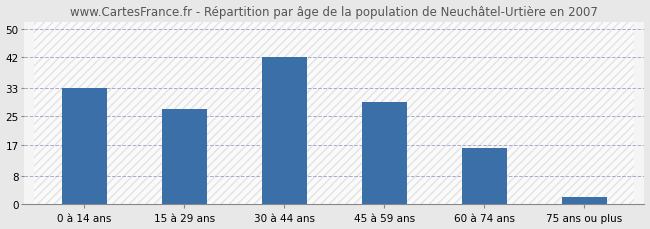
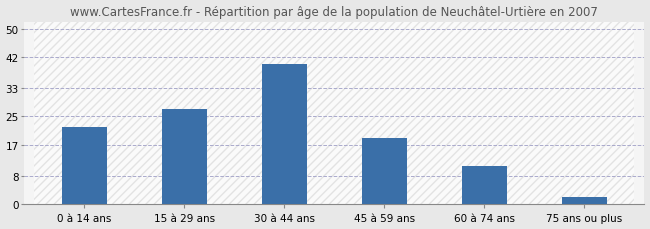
0 à 14 ans: 33 -> 22
30 à 44 ans: 42 -> 40
45 à 59 ans: 29 -> 19
60 à 74 ans: 16 -> 11
